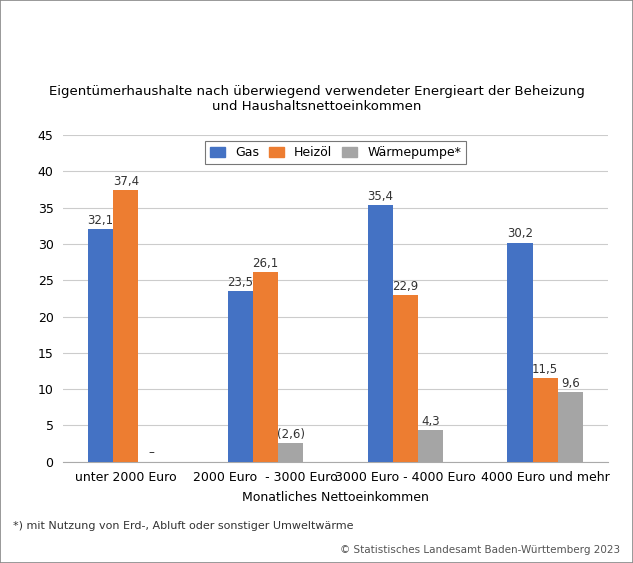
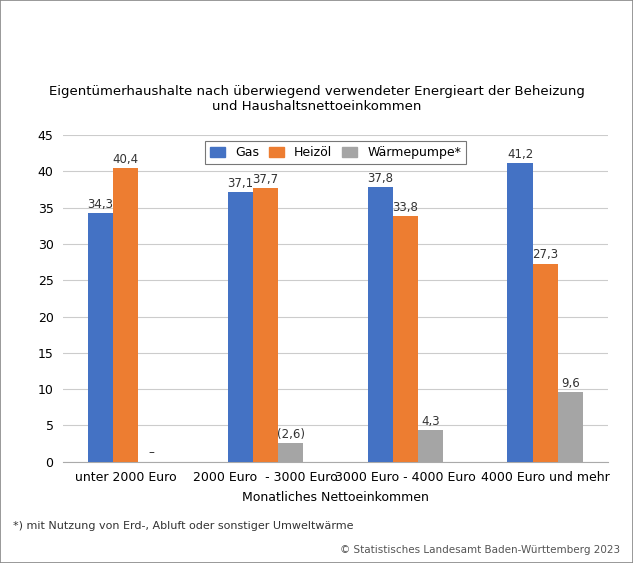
Gas/unter 2000 Euro: 32,1 -> 34,3
Heizöl/unter 2000 Euro: 37,4 -> 40,4
Gas/2000 Euro - 3000 Euro: 23,5 -> 37,1
Heizöl/2000 Euro - 3000 Euro: 26,1 -> 37,7
Gas/3000 Euro - 4000 Euro: 35,4 -> 37,8
Heizöl/3000 Euro - 4000 Euro: 22,9 -> 33,8
Gas/4000 Euro und mehr: 30,2 -> 41,2
Heizöl/4000 Euro und mehr: 11,5 -> 27,3
